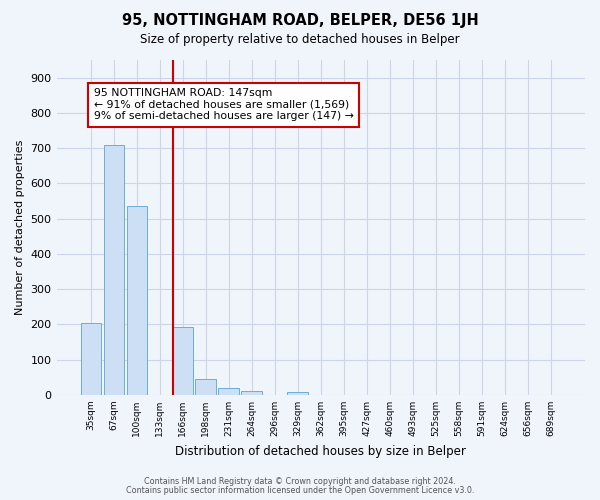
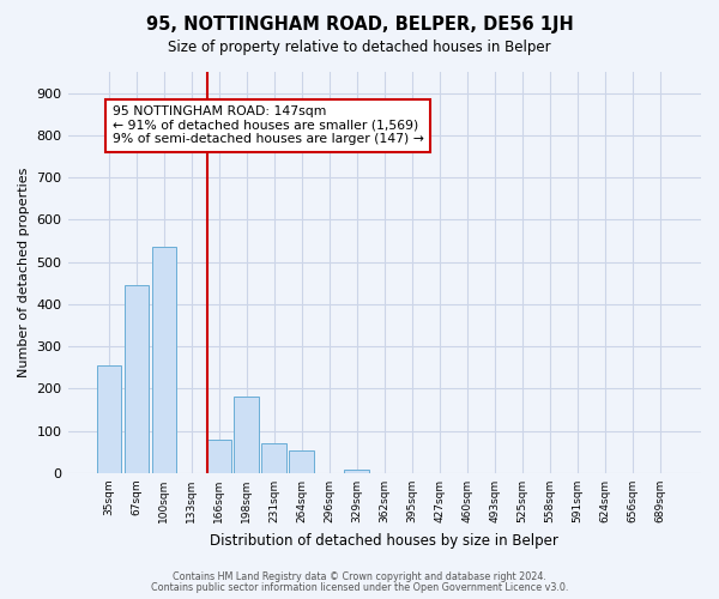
35sqm: 203 -> 255
67sqm: 710 -> 445
166sqm: 193 -> 80
198sqm: 46 -> 180
231sqm: 21 -> 70
264sqm: 12 -> 55
